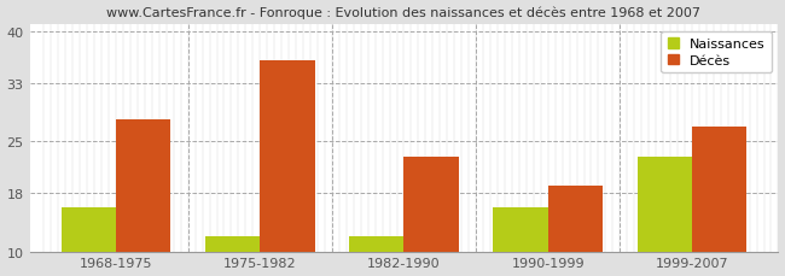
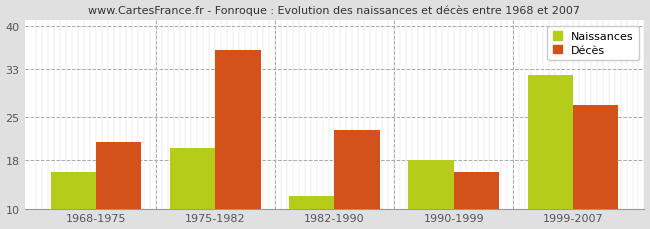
Décès/1968-1975: 28 -> 21
Naissances/1975-1982: 12 -> 20
Naissances/1990-1999: 16 -> 18
Décès/1990-1999: 19 -> 16
Naissances/1999-2007: 23 -> 32
